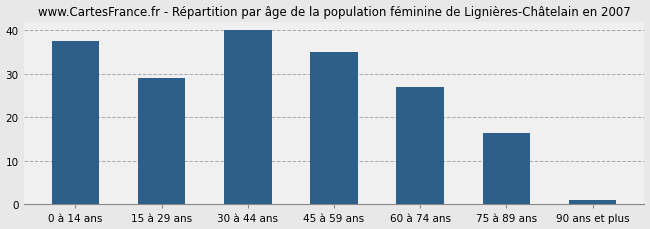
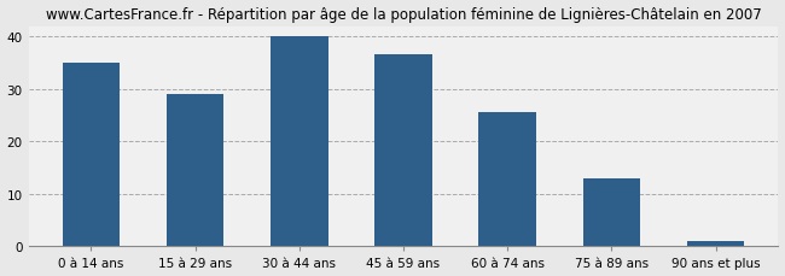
0 à 14 ans: 37.5 -> 35.0
45 à 59 ans: 35.0 -> 36.5
60 à 74 ans: 27.0 -> 25.5
75 à 89 ans: 16.5 -> 13.0
